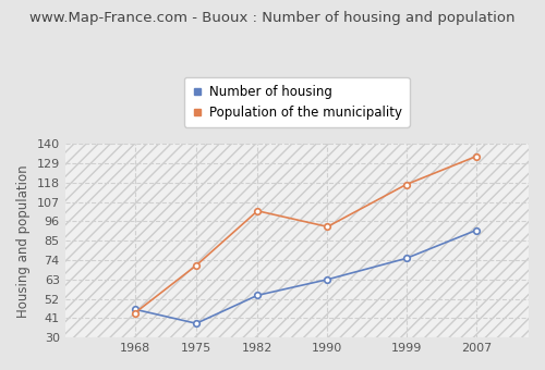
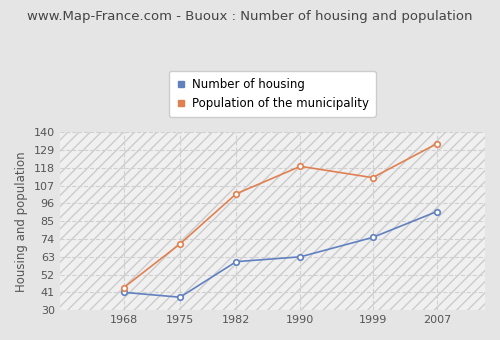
Number of housing/1968: 46 -> 41
Number of housing/1982: 54 -> 60
Population of the municipality/1990: 93 -> 119
Population of the municipality/1999: 117 -> 112
